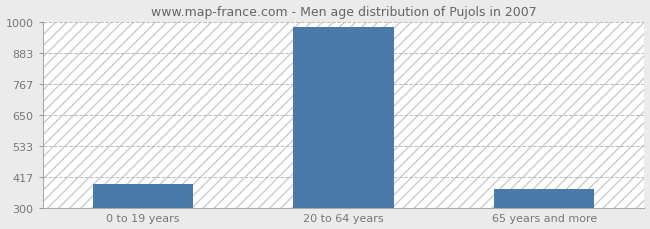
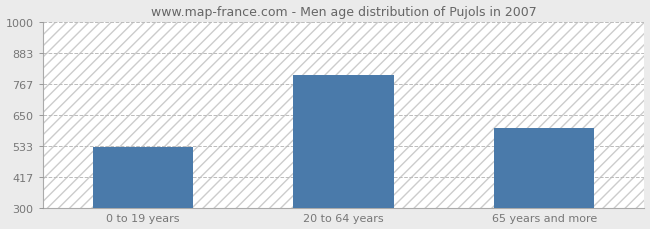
0 to 19 years: 390 -> 530
20 to 64 years: 980 -> 800
65 years and more: 370 -> 600
